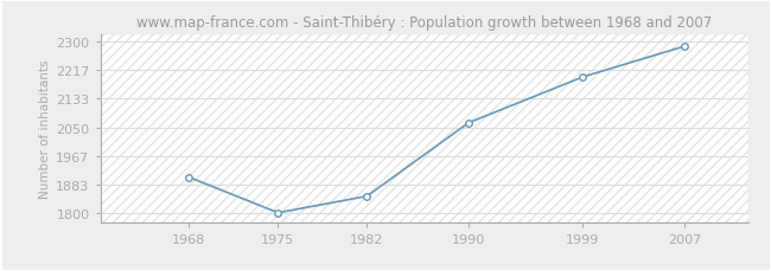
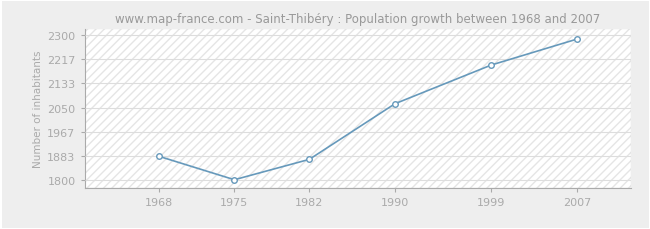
1968: 1905 -> 1882
1982: 1850 -> 1872
